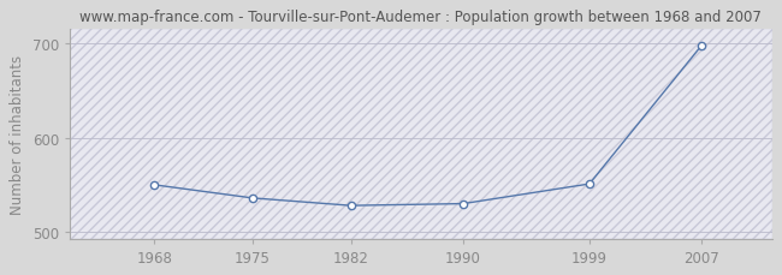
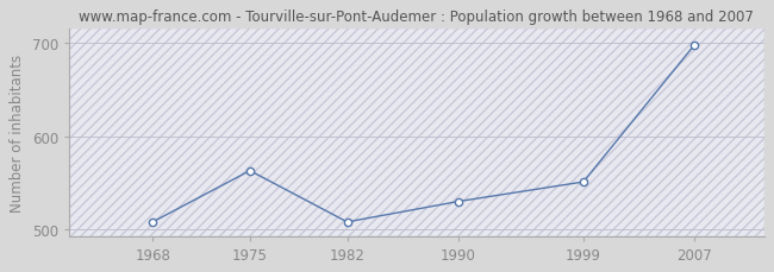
1968: 550 -> 508
1975: 536 -> 563
1982: 528 -> 508
